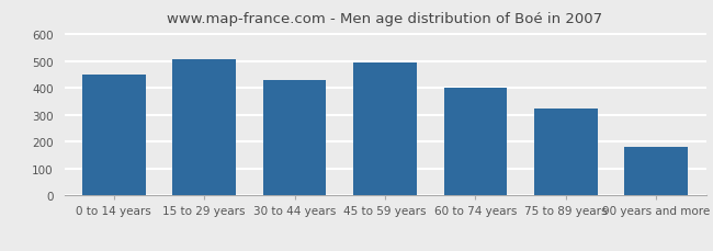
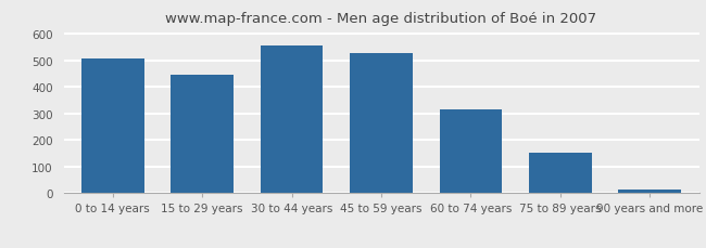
0 to 14 years: 450 -> 508
15 to 29 years: 510 -> 446
30 to 44 years: 430 -> 559
45 to 59 years: 495 -> 527
60 to 74 years: 400 -> 317
75 to 89 years: 325 -> 152
90 years and more: 180 -> 13
